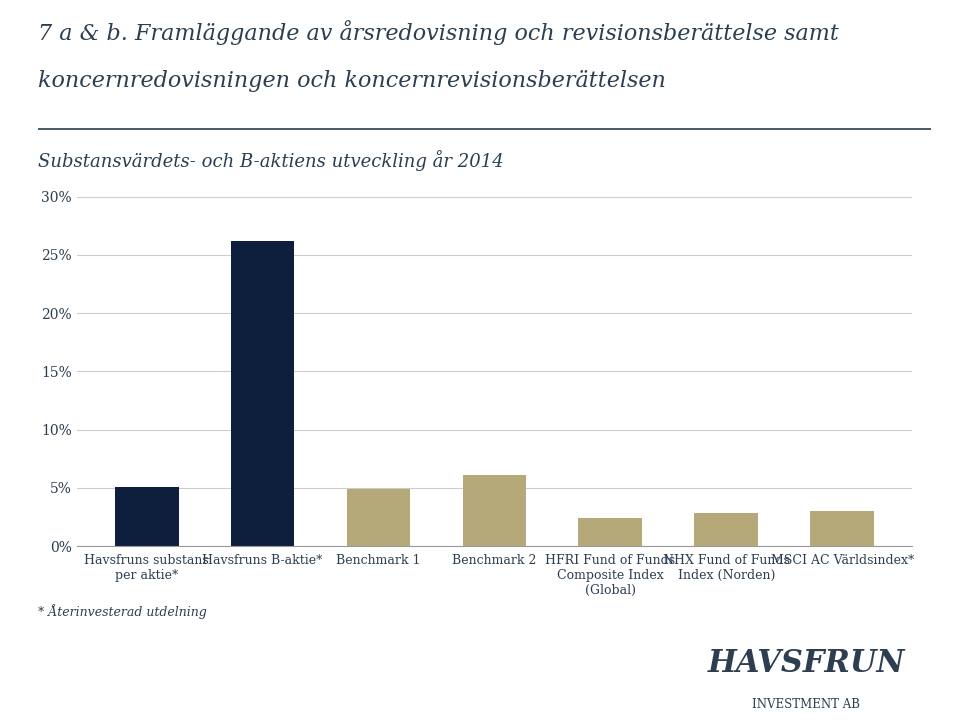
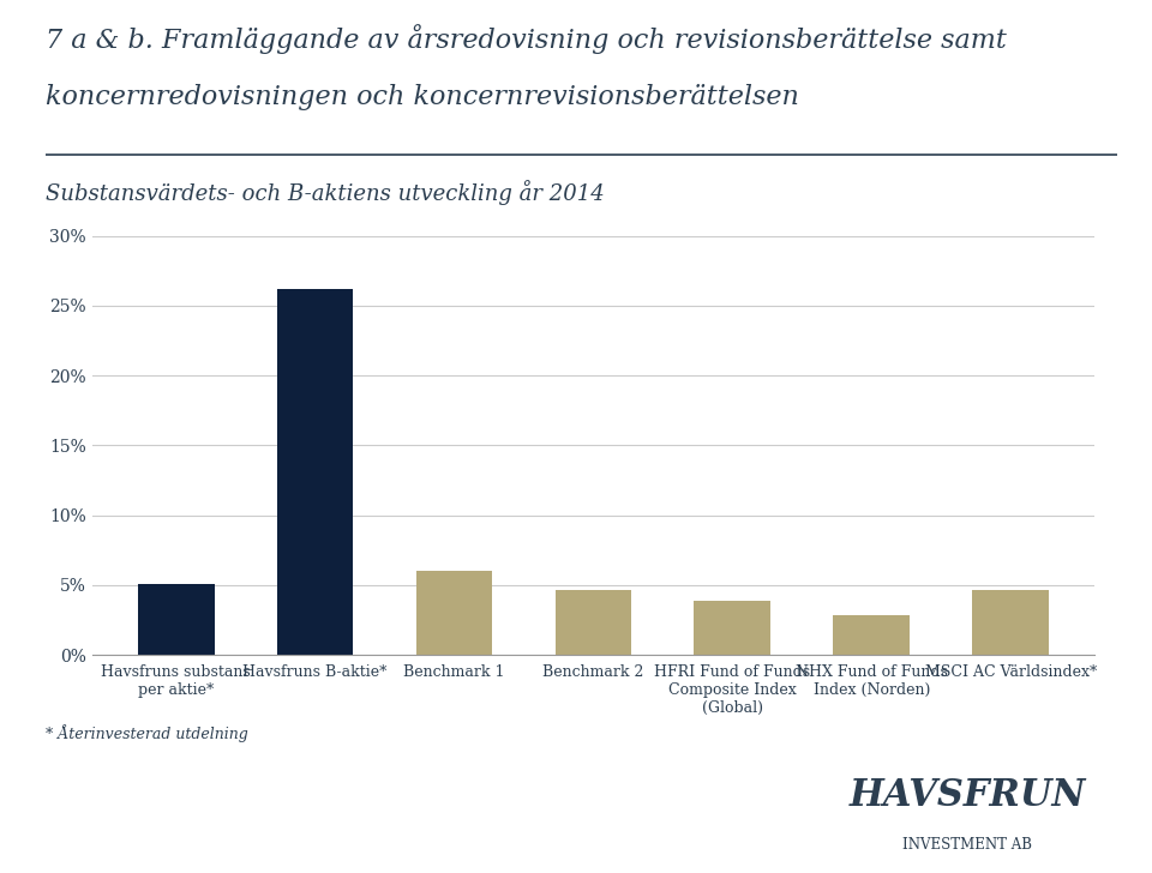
Benchmark 1: 4.9% -> 6.0%
Benchmark 2: 6.1% -> 4.6%
HFRI Fund of Funds Composite Index (Global): 2.4% -> 3.9%
MSCI AC Världsindex*: 3.0% -> 4.6%
